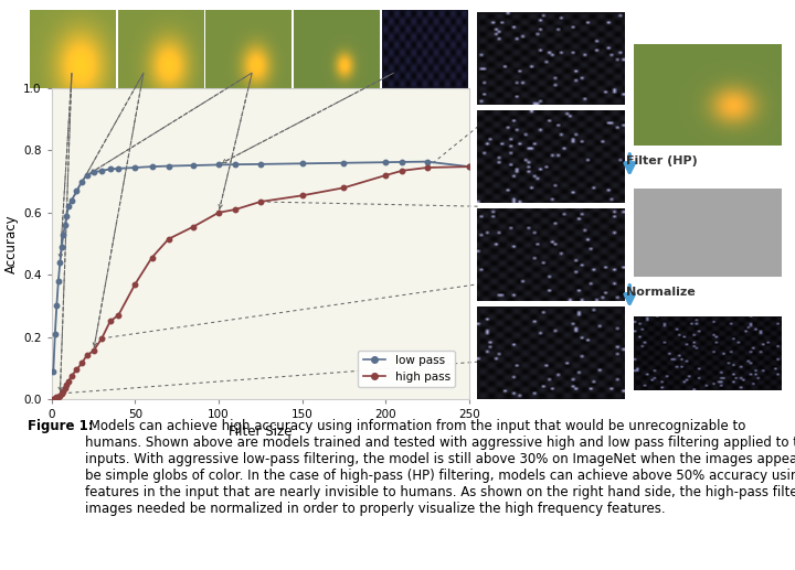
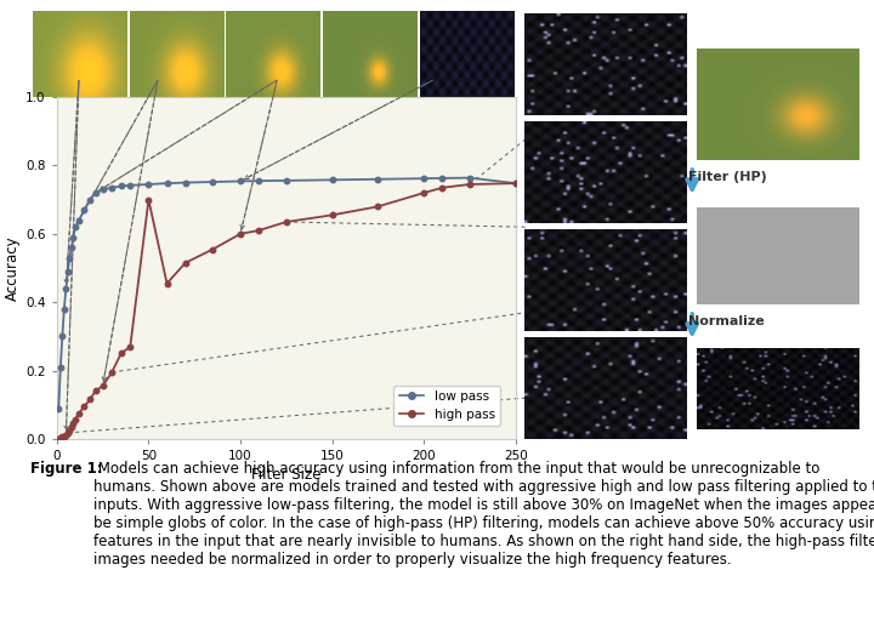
high pass/50: 0.370 -> 0.700
